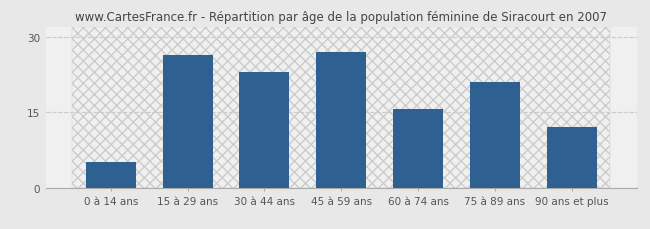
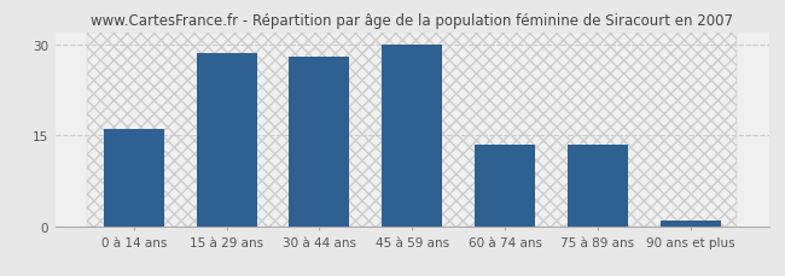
0 à 14 ans: 5.0 -> 16.0
15 à 29 ans: 26.4 -> 28.5
30 à 44 ans: 23.0 -> 28.0
45 à 59 ans: 27.0 -> 30.0
60 à 74 ans: 15.6 -> 13.5
75 à 89 ans: 21.0 -> 13.5
90 ans et plus: 12.0 -> 1.0
